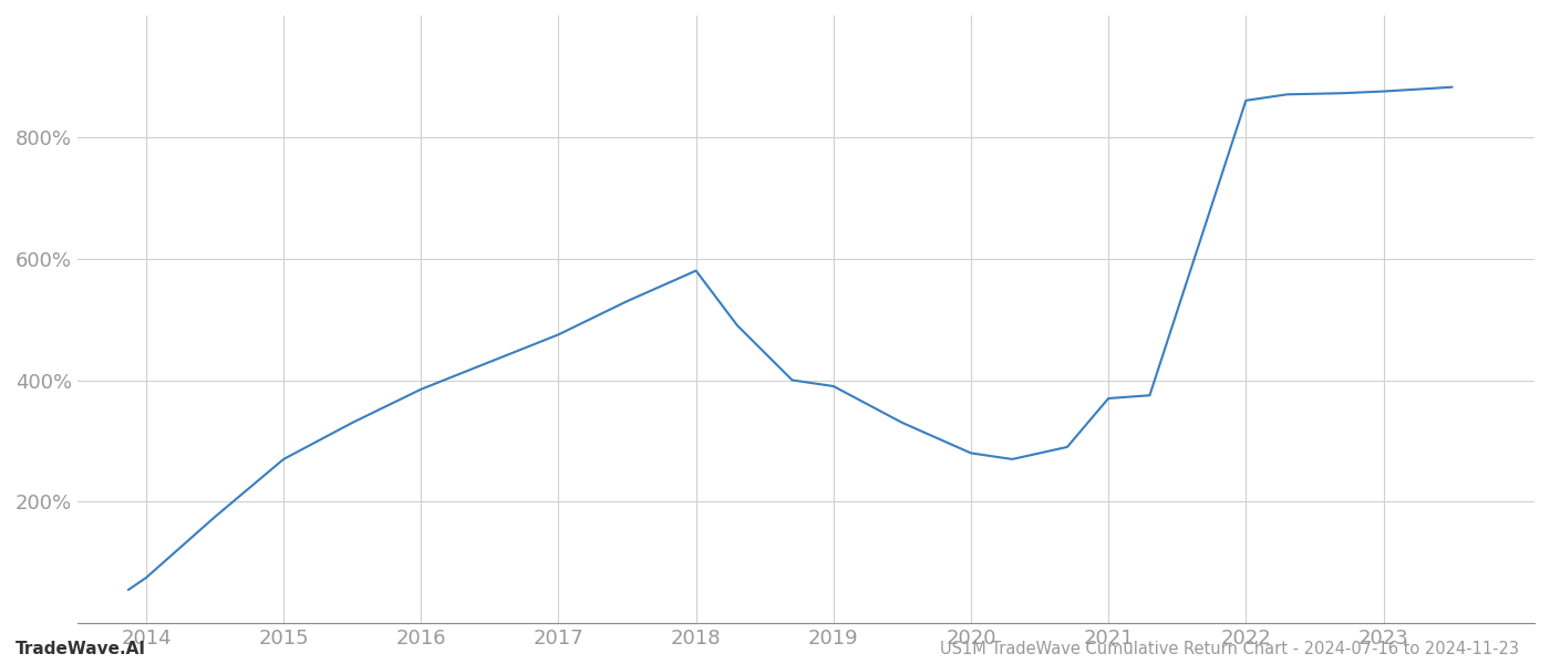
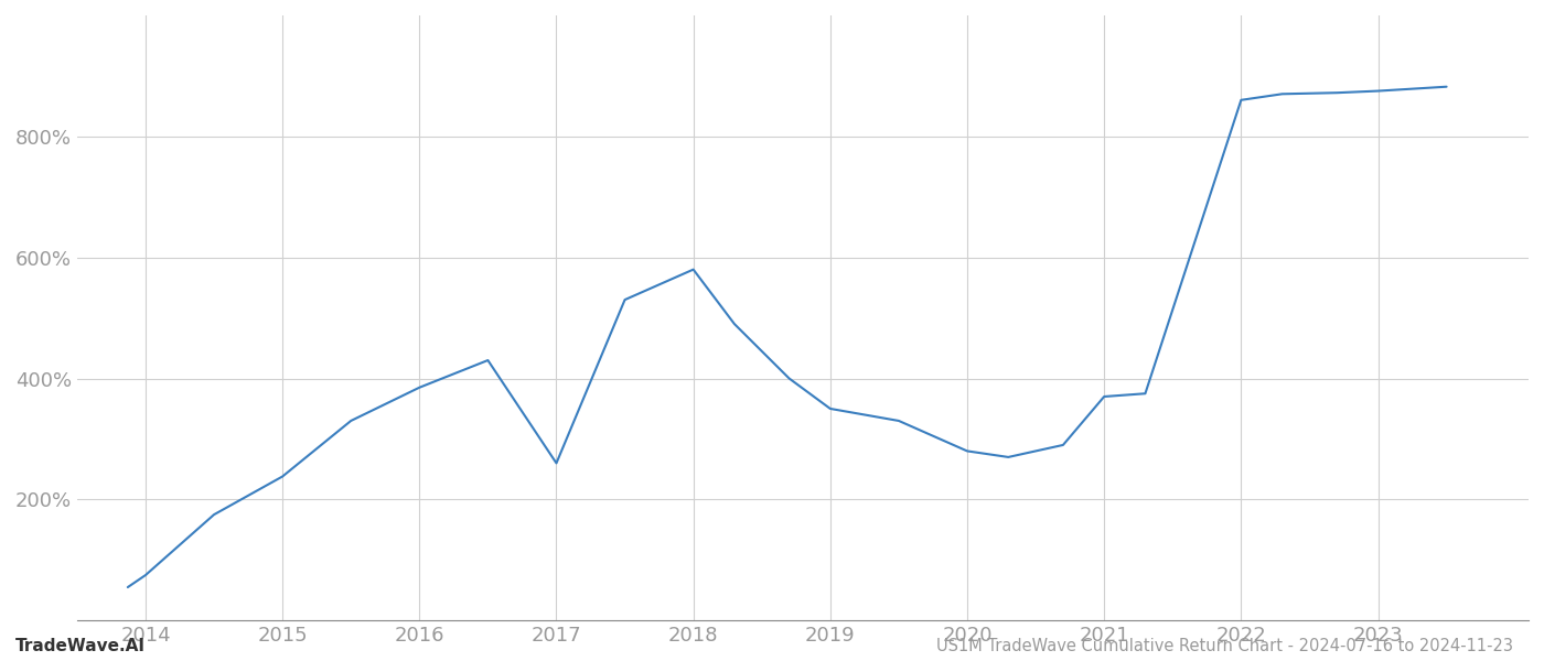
2015: 270% -> 238%
2017: 475% -> 260%
2019: 390% -> 350%
